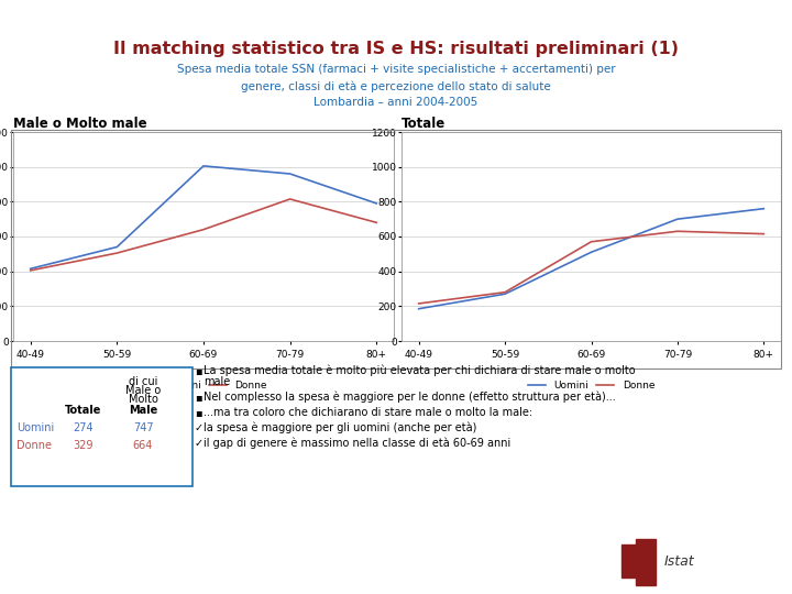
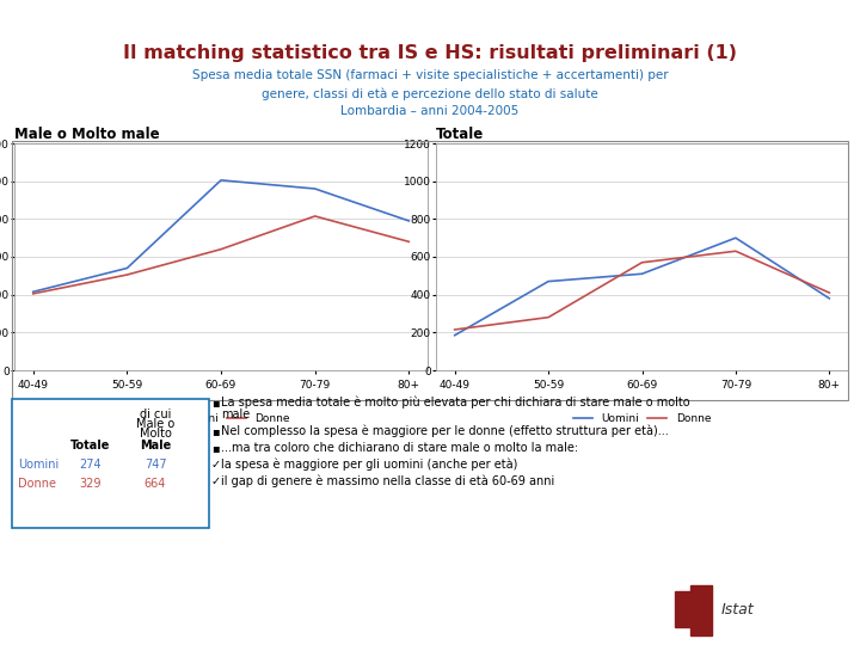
Totale/Uomini/50-59: 270 -> 470
Totale/Uomini/80+: 760 -> 380
Totale/Donne/80+: 620 -> 410
